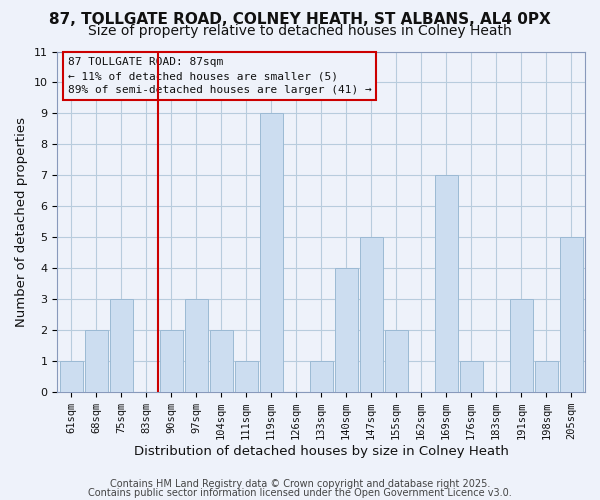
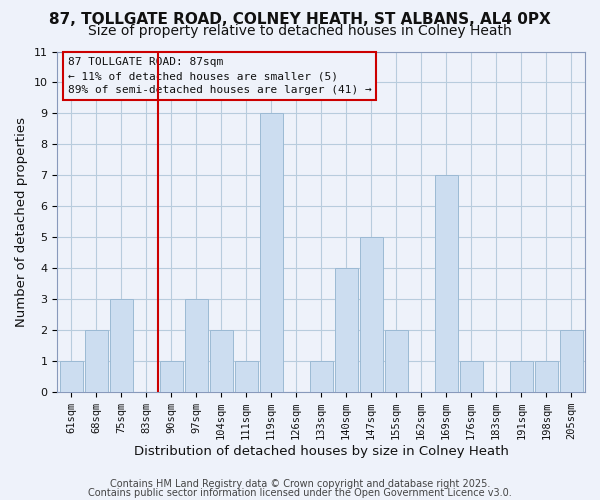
90sqm: 2 -> 1
191sqm: 3 -> 1
205sqm: 5 -> 2
